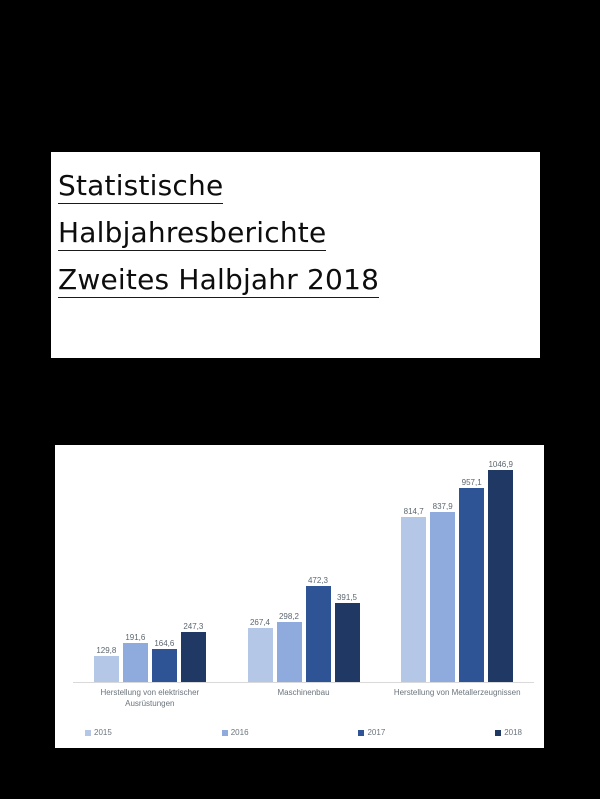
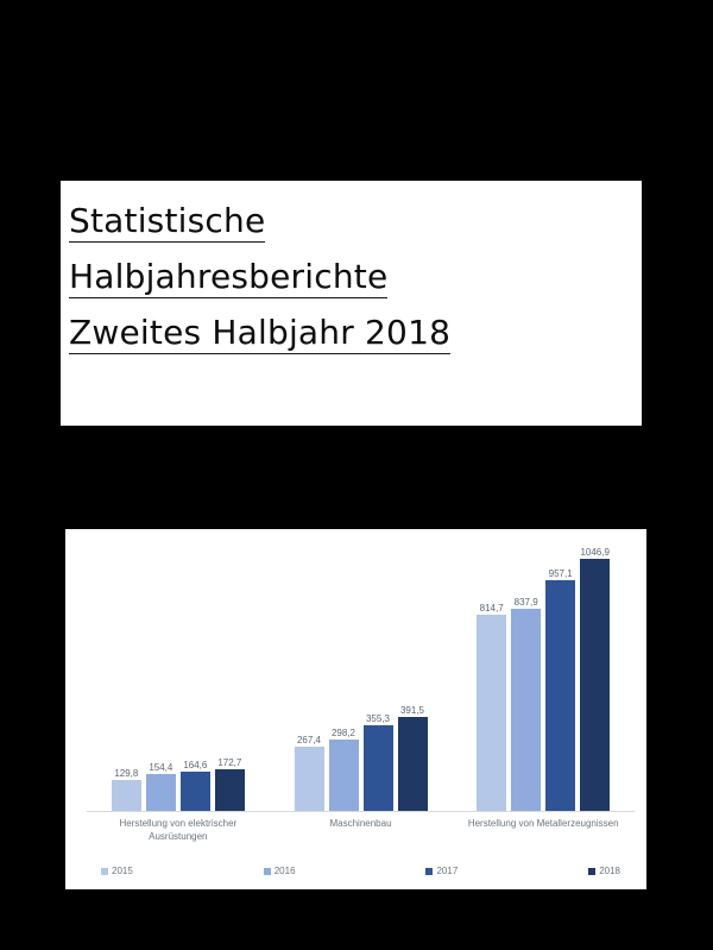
2016/Herstellung von elektrischer Ausrüstungen: 191,6 -> 154,4
2018/Herstellung von elektrischer Ausrüstungen: 247,3 -> 172,7
2017/Maschinenbau: 472,3 -> 355,3
